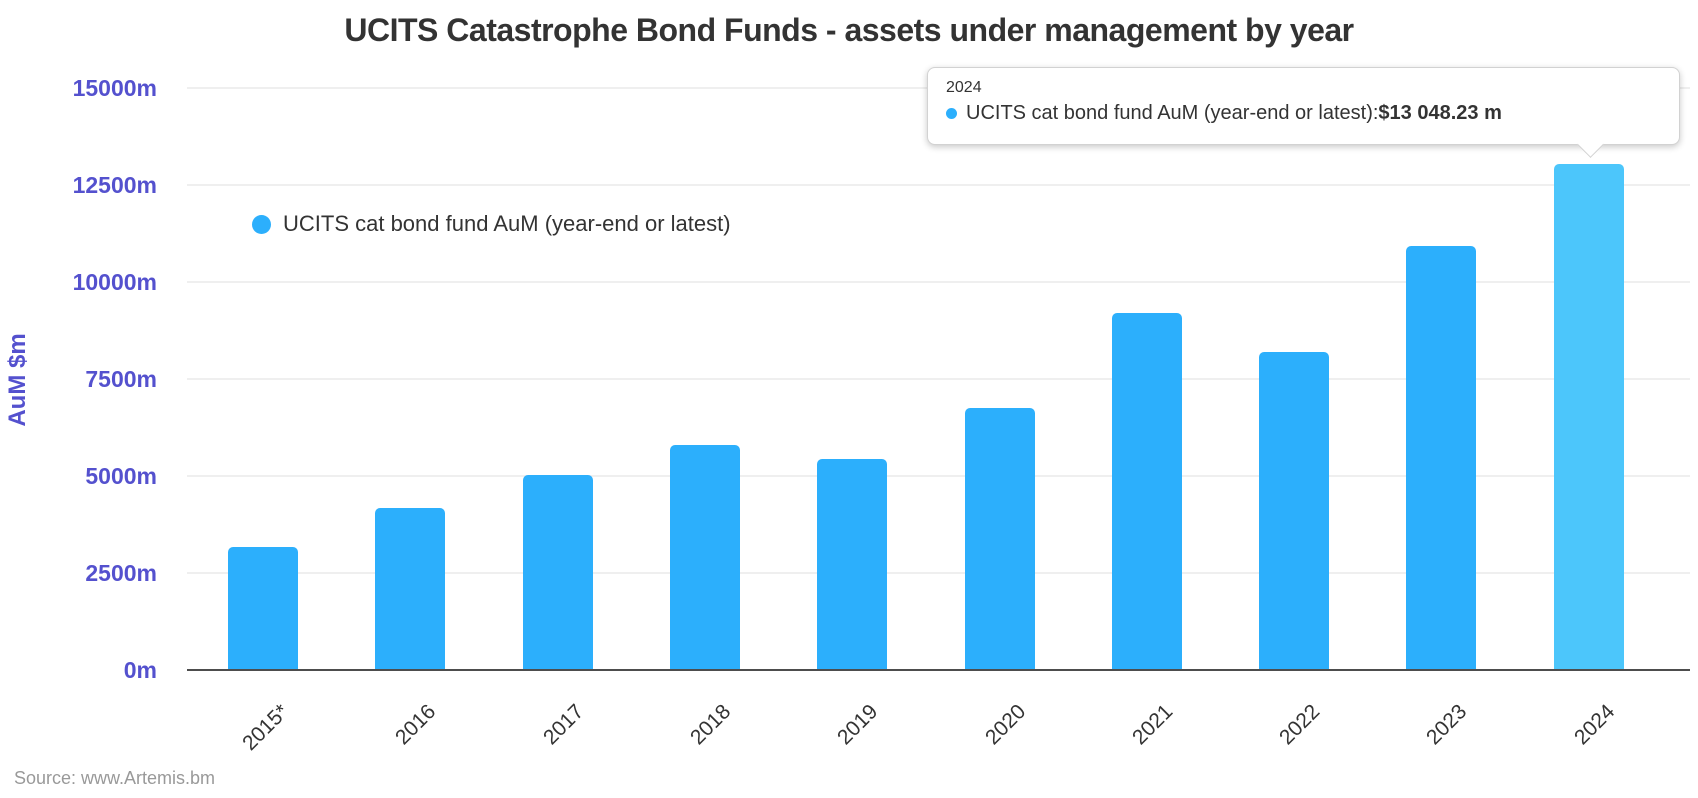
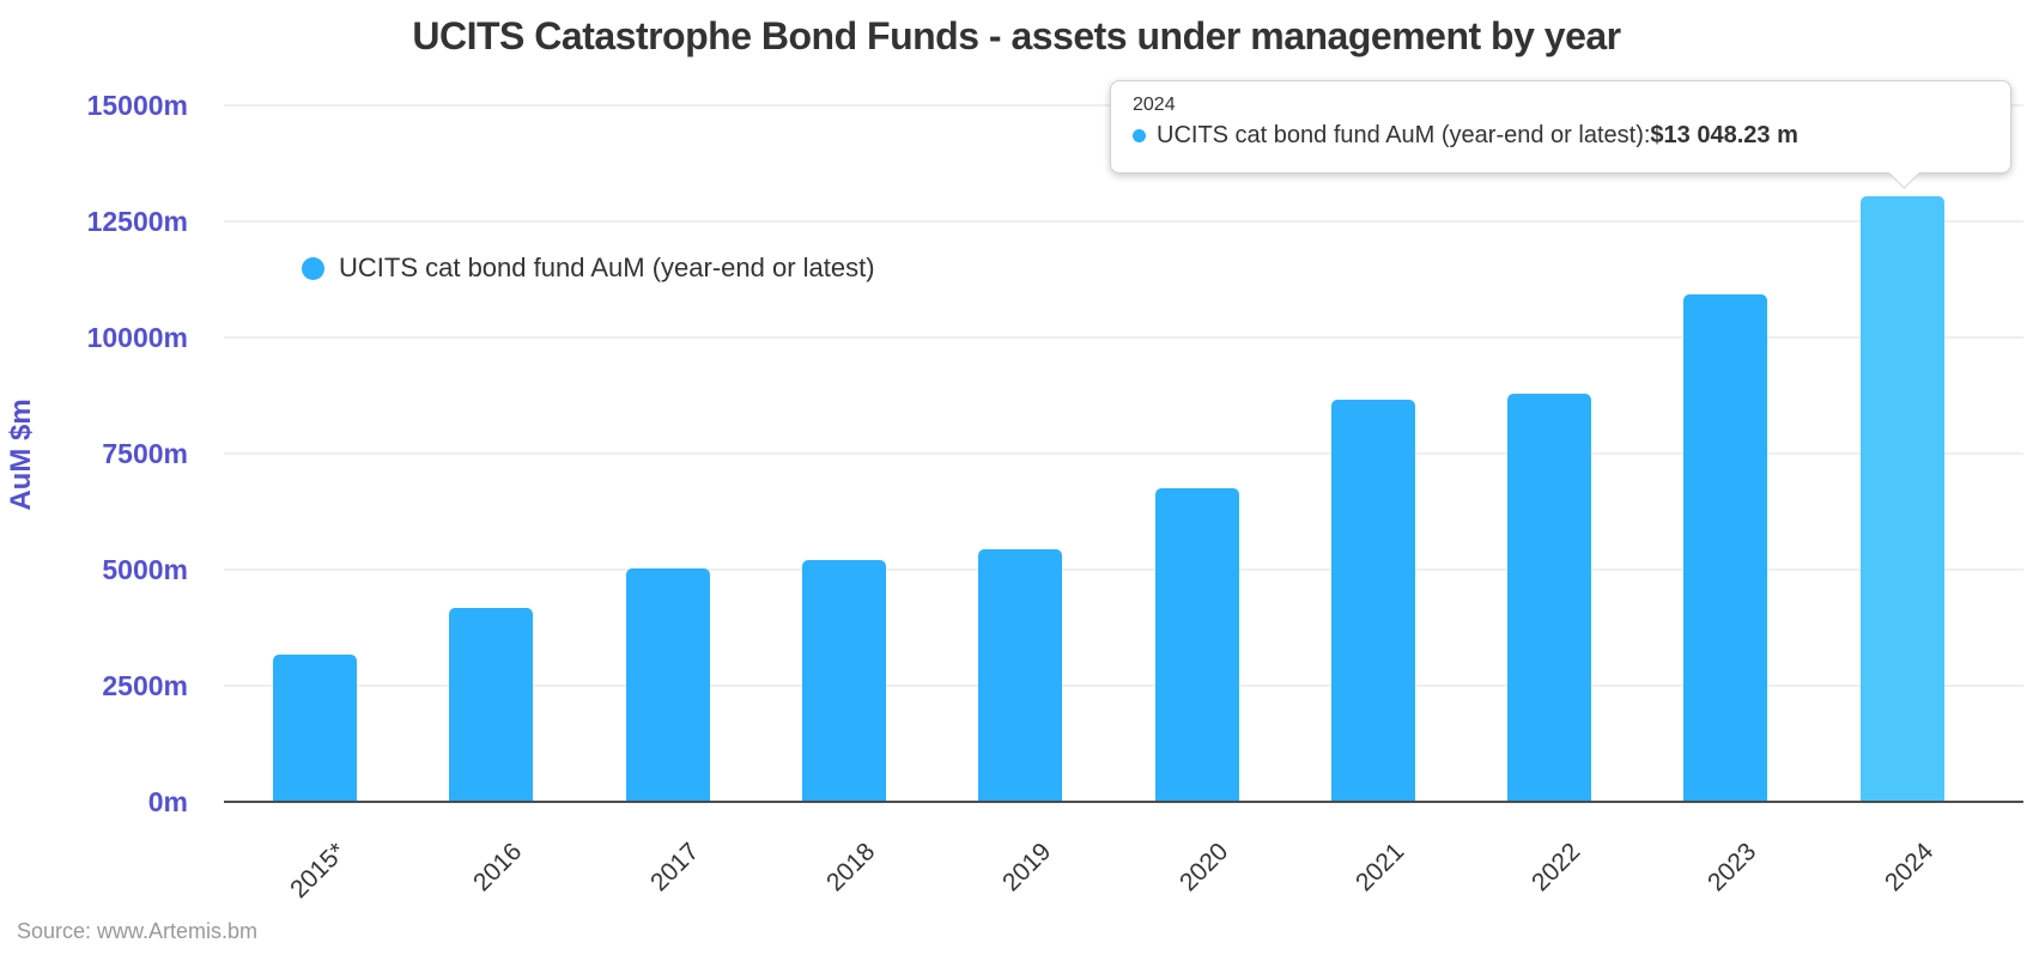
2018: 5800m -> 5200m
2021: 9200m -> 8700m
2022: 8200m -> 8800m
